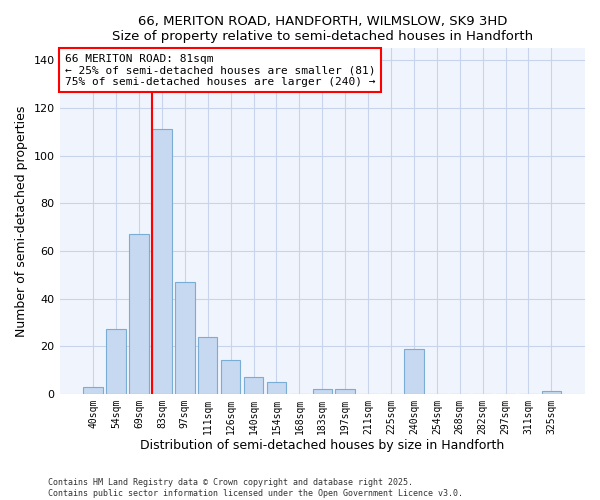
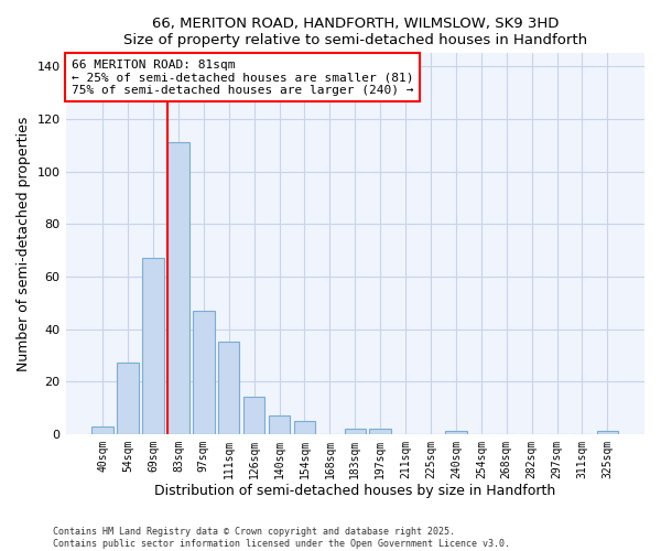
111sqm: 24 -> 35
240sqm: 19 -> 1
